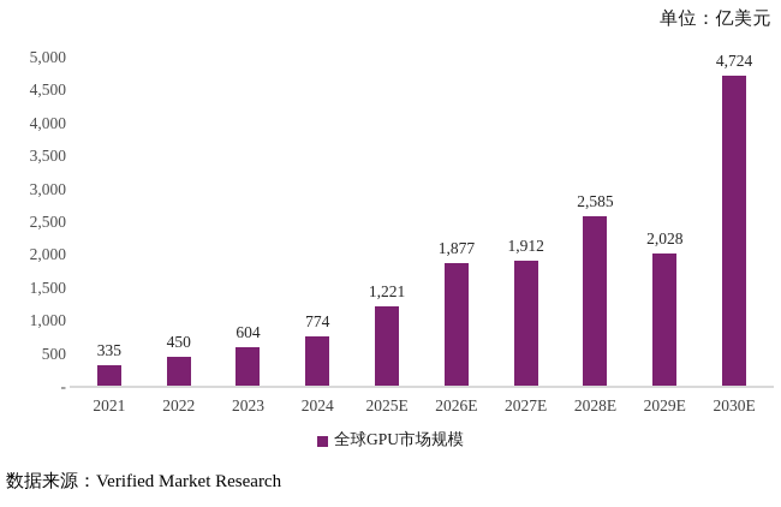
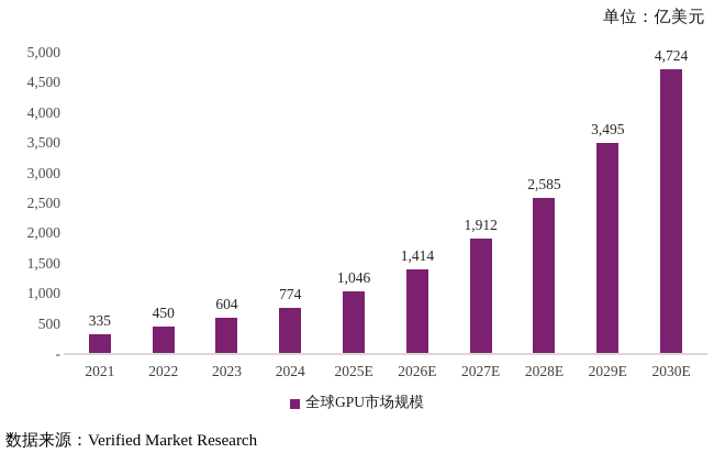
2025E: 1,221 -> 1,046
2026E: 1,877 -> 1,414
2029E: 2,028 -> 3,495
